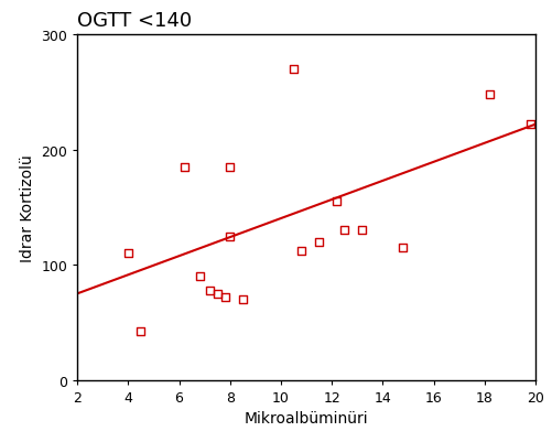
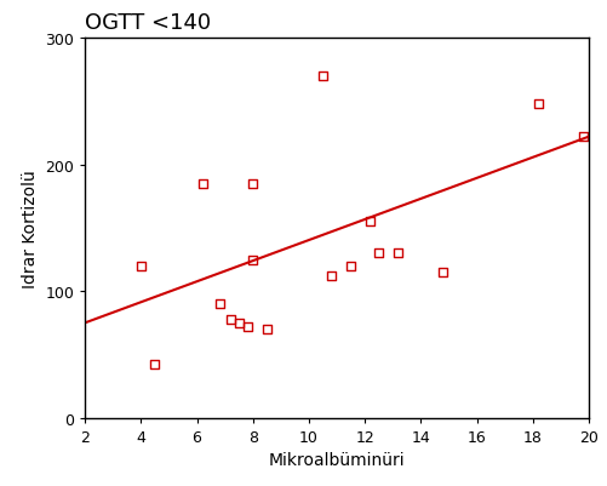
4: 110 -> 120
